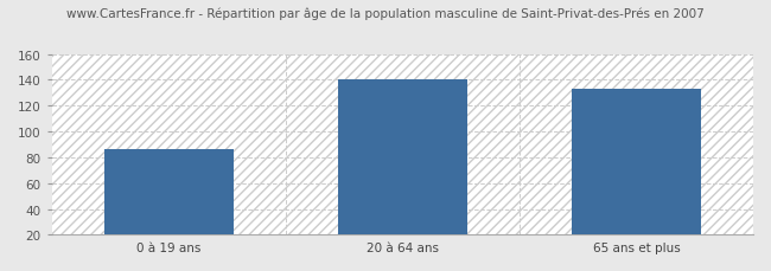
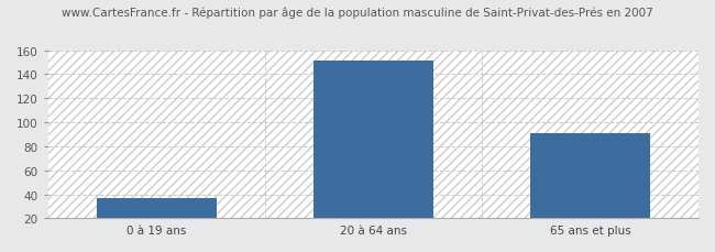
0 à 19 ans: 86 -> 37
20 à 64 ans: 140 -> 151
65 ans et plus: 133 -> 91
